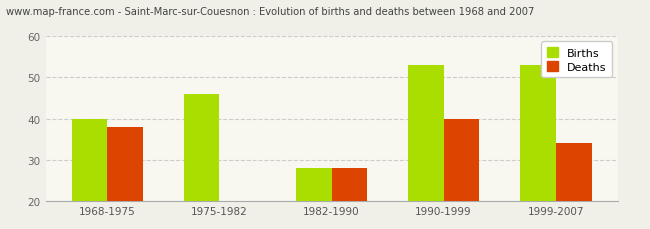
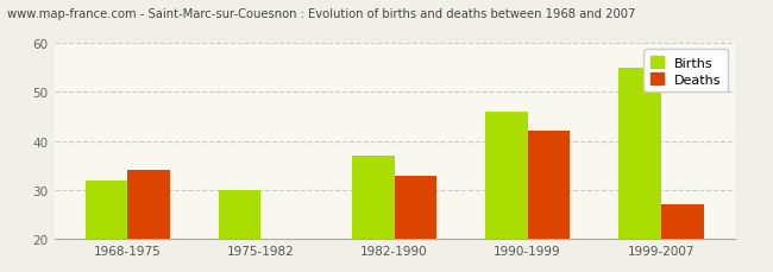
Births/1968-1975: 40 -> 32
Deaths/1968-1975: 38 -> 34
Births/1975-1982: 46 -> 30
Births/1982-1990: 28 -> 37
Deaths/1982-1990: 28 -> 33
Births/1990-1999: 53 -> 46
Deaths/1990-1999: 40 -> 42
Births/1999-2007: 53 -> 55
Deaths/1999-2007: 34 -> 27
